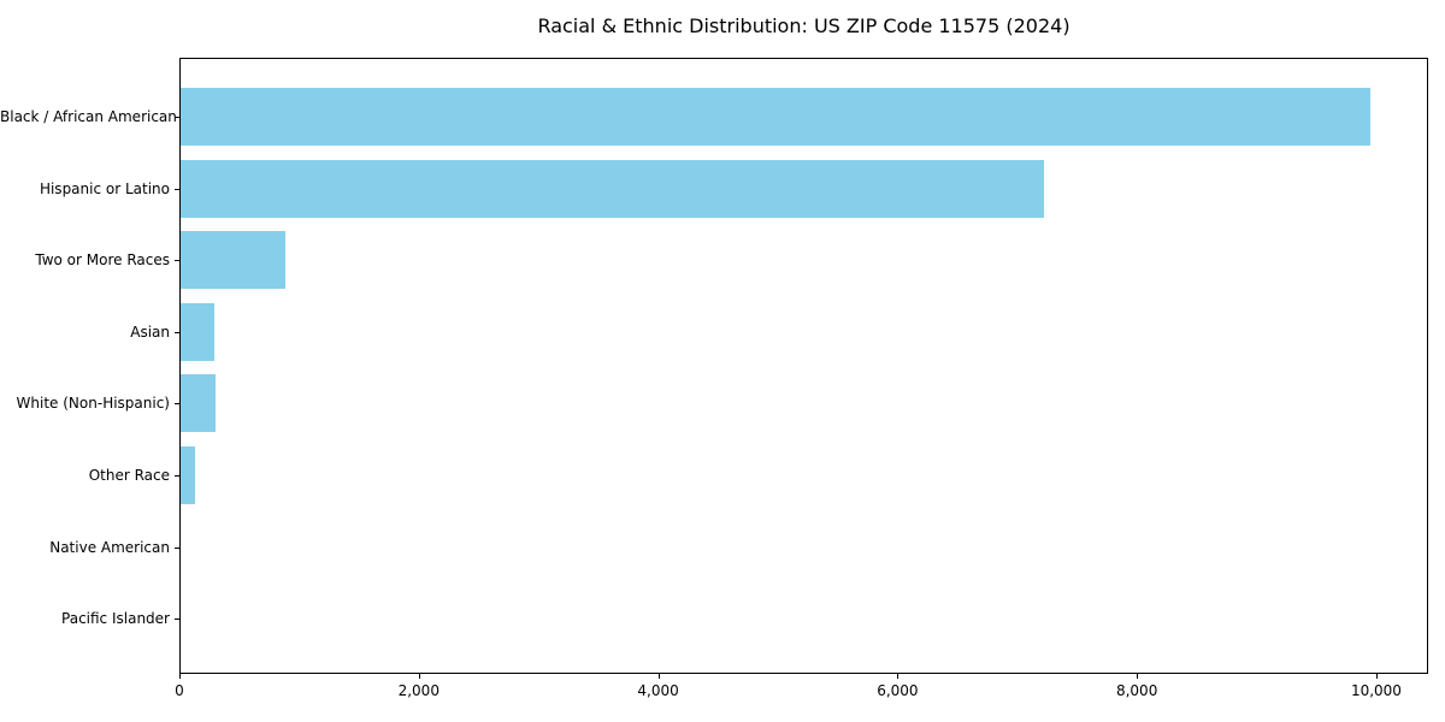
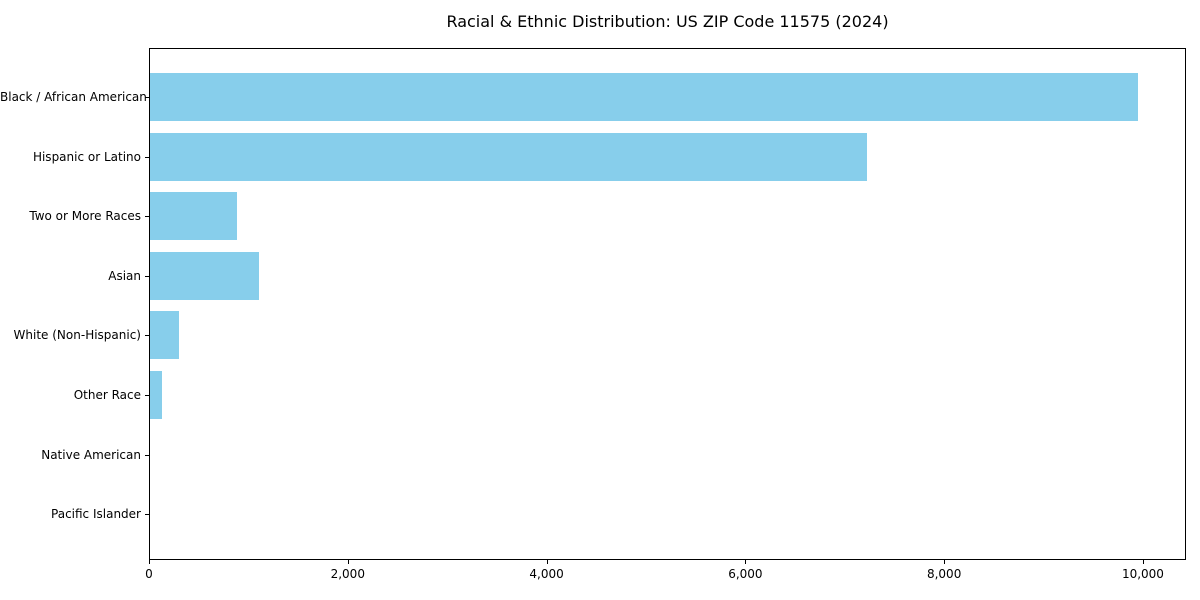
Asian: 300 -> 1100
